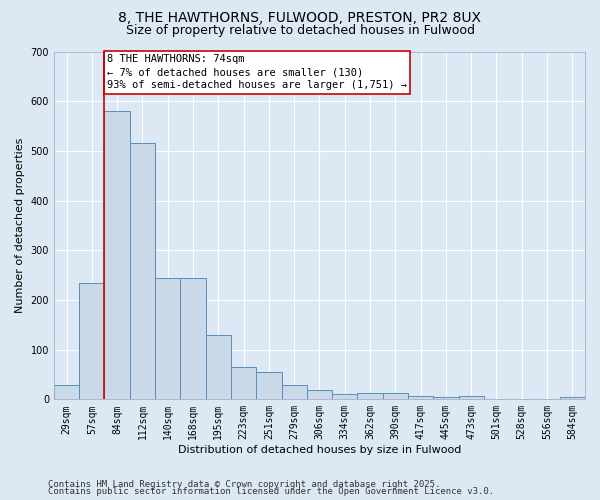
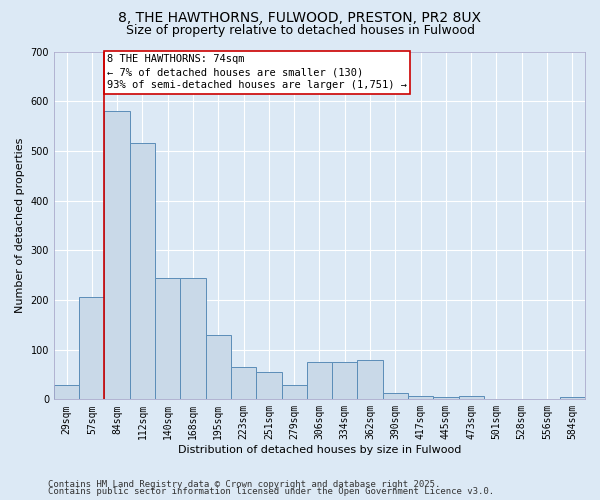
57sqm: 235 -> 205
306sqm: 18 -> 75
334sqm: 10 -> 75
362sqm: 12 -> 80
